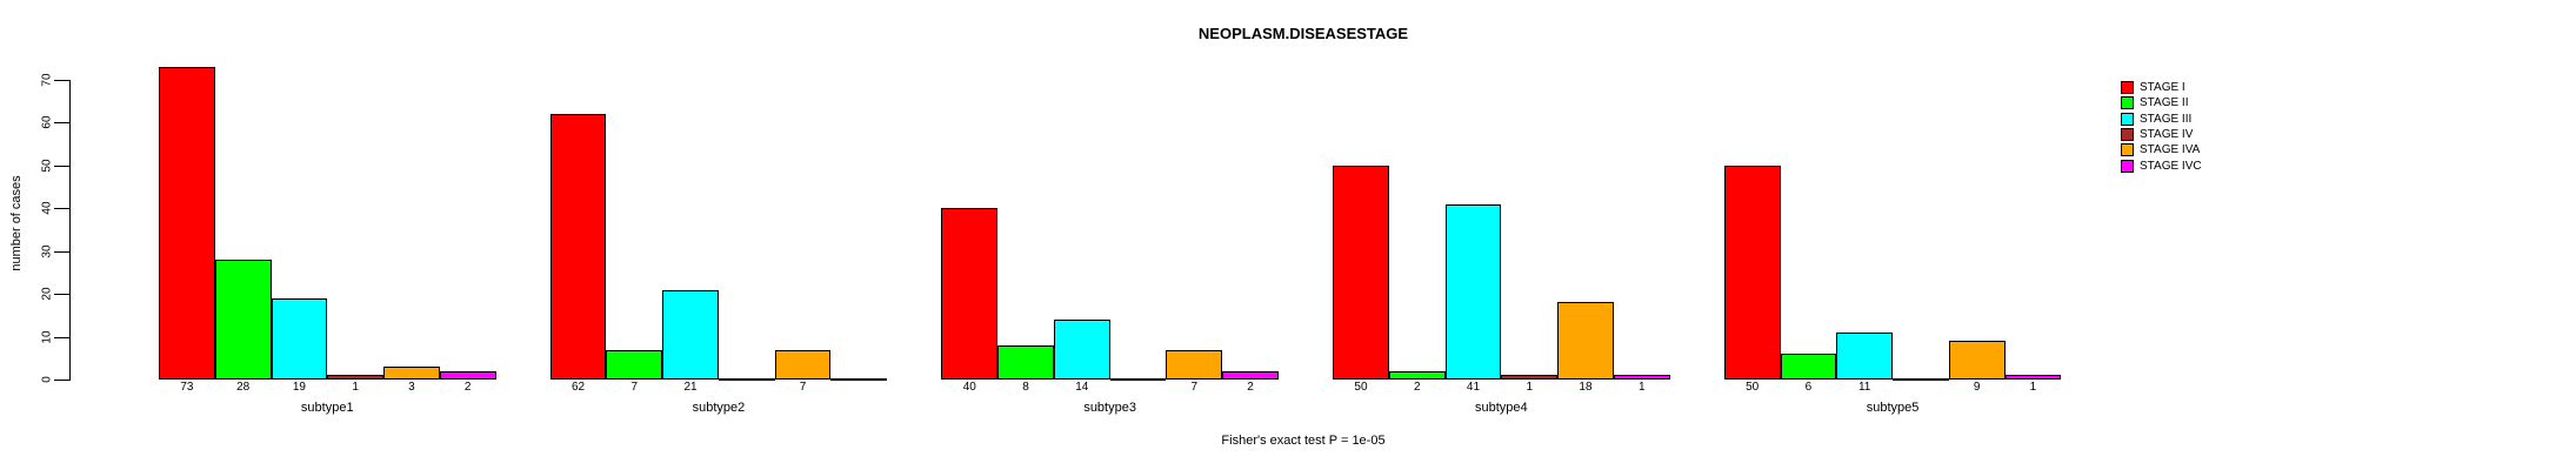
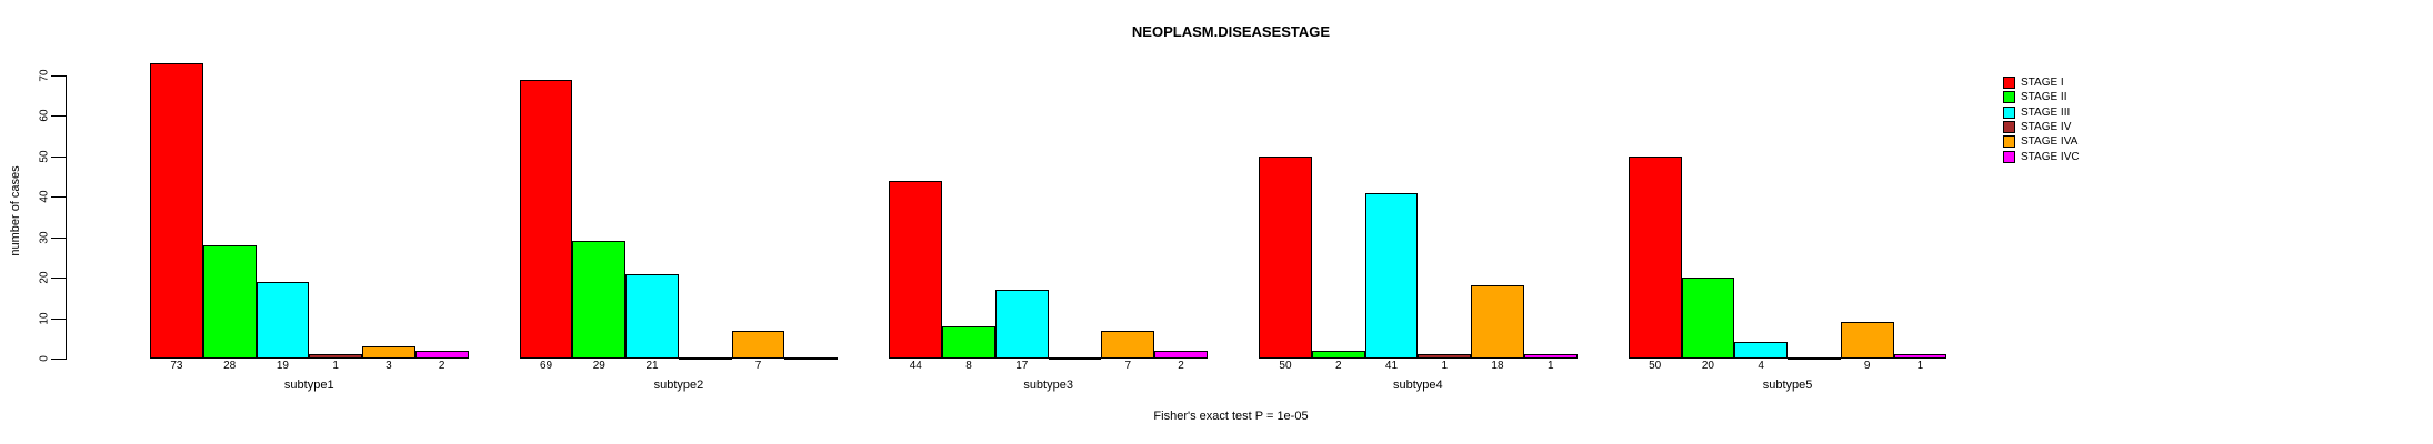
STAGE I/subtype2: 62 -> 69
STAGE II/subtype2: 7 -> 29
STAGE I/subtype3: 40 -> 44
STAGE III/subtype3: 14 -> 17
STAGE II/subtype5: 6 -> 20
STAGE III/subtype5: 11 -> 4
